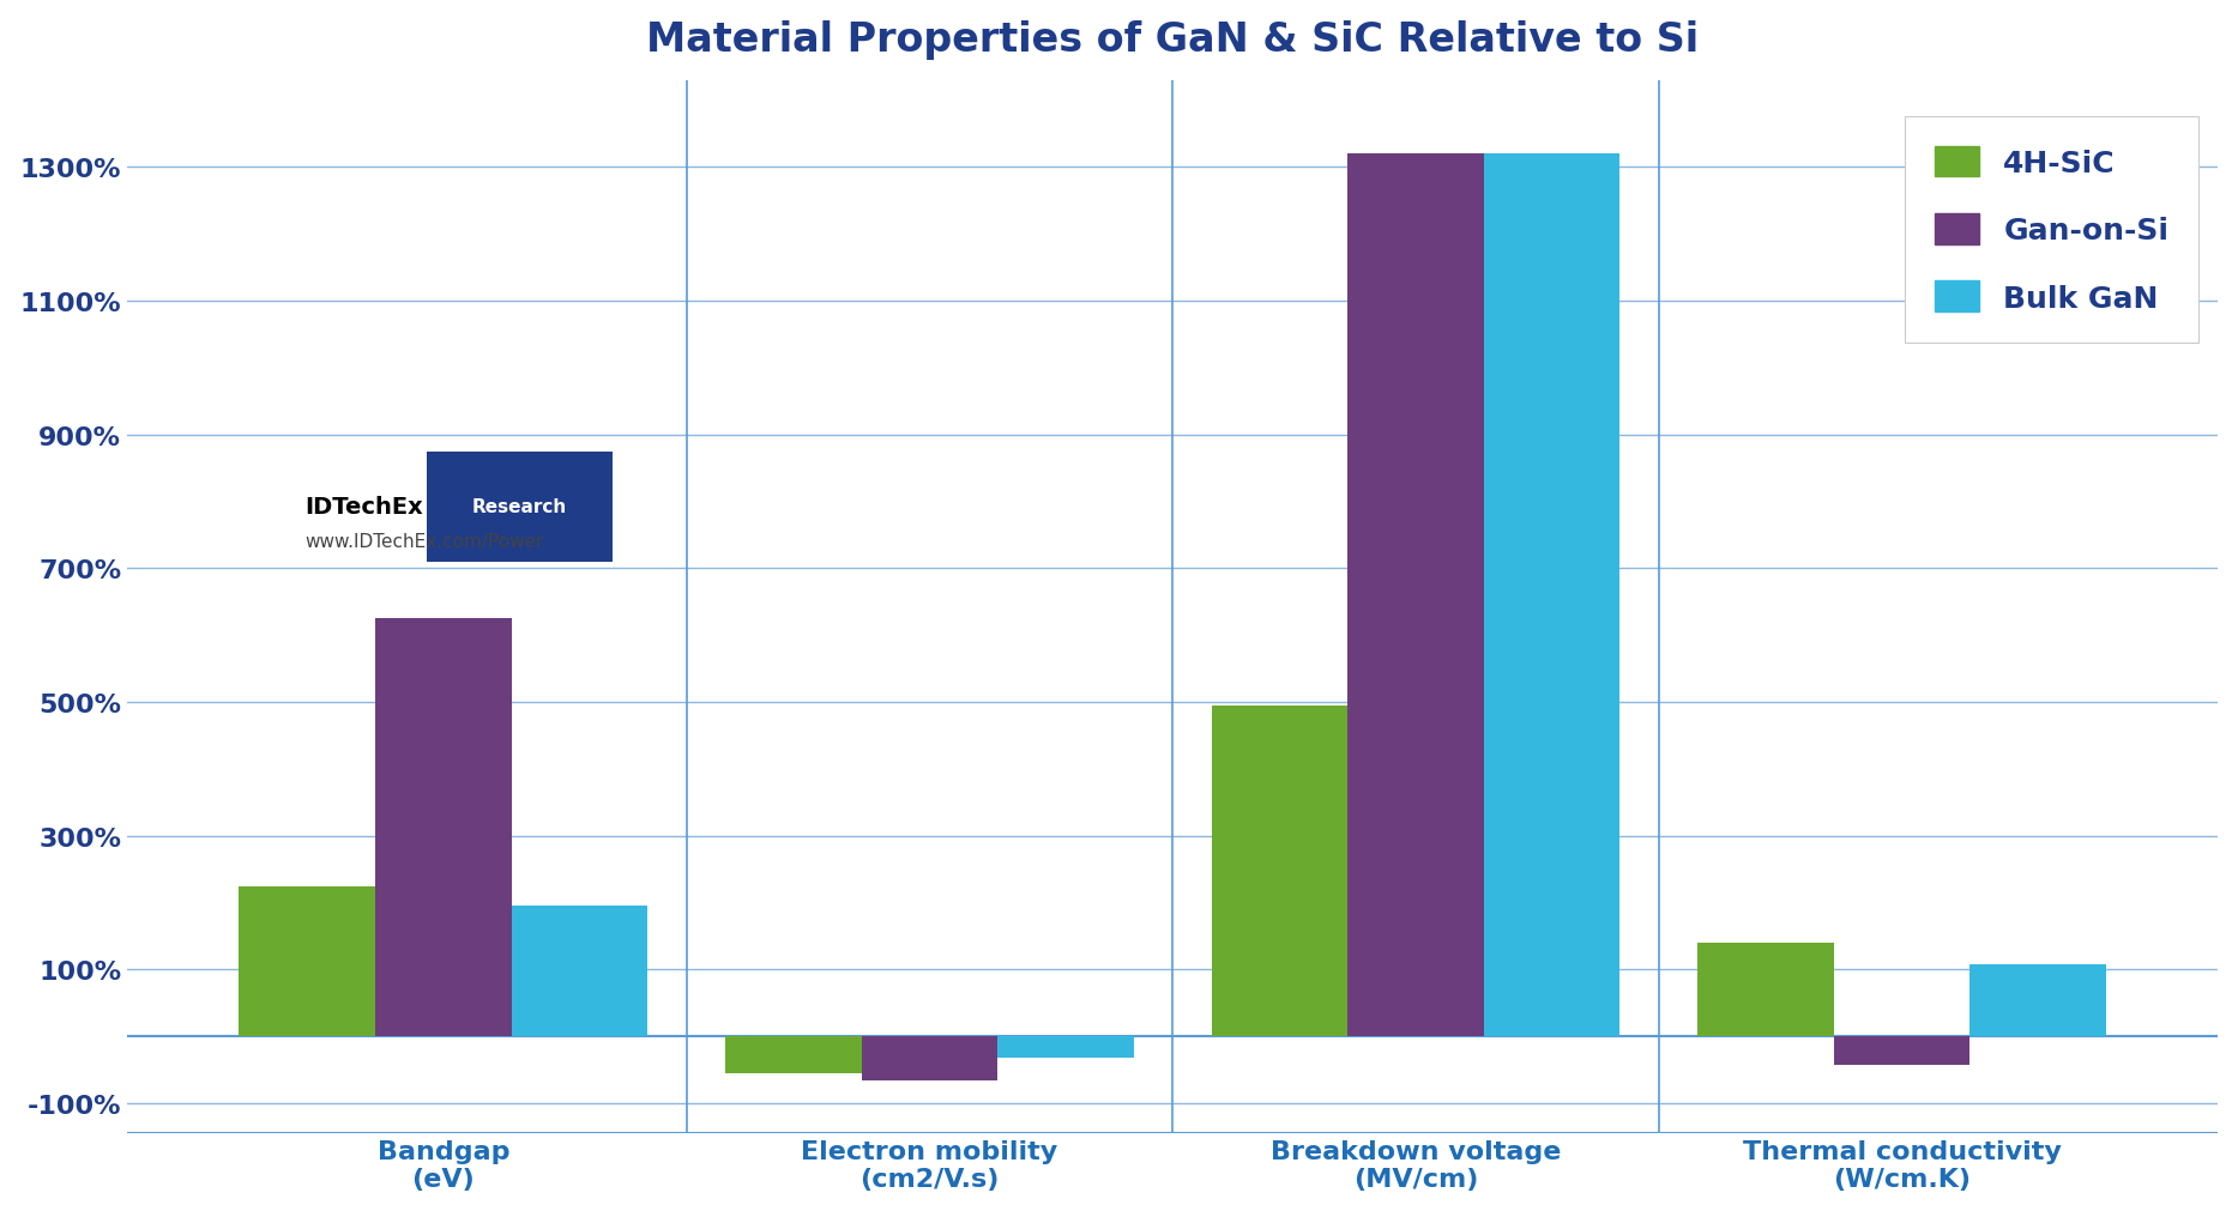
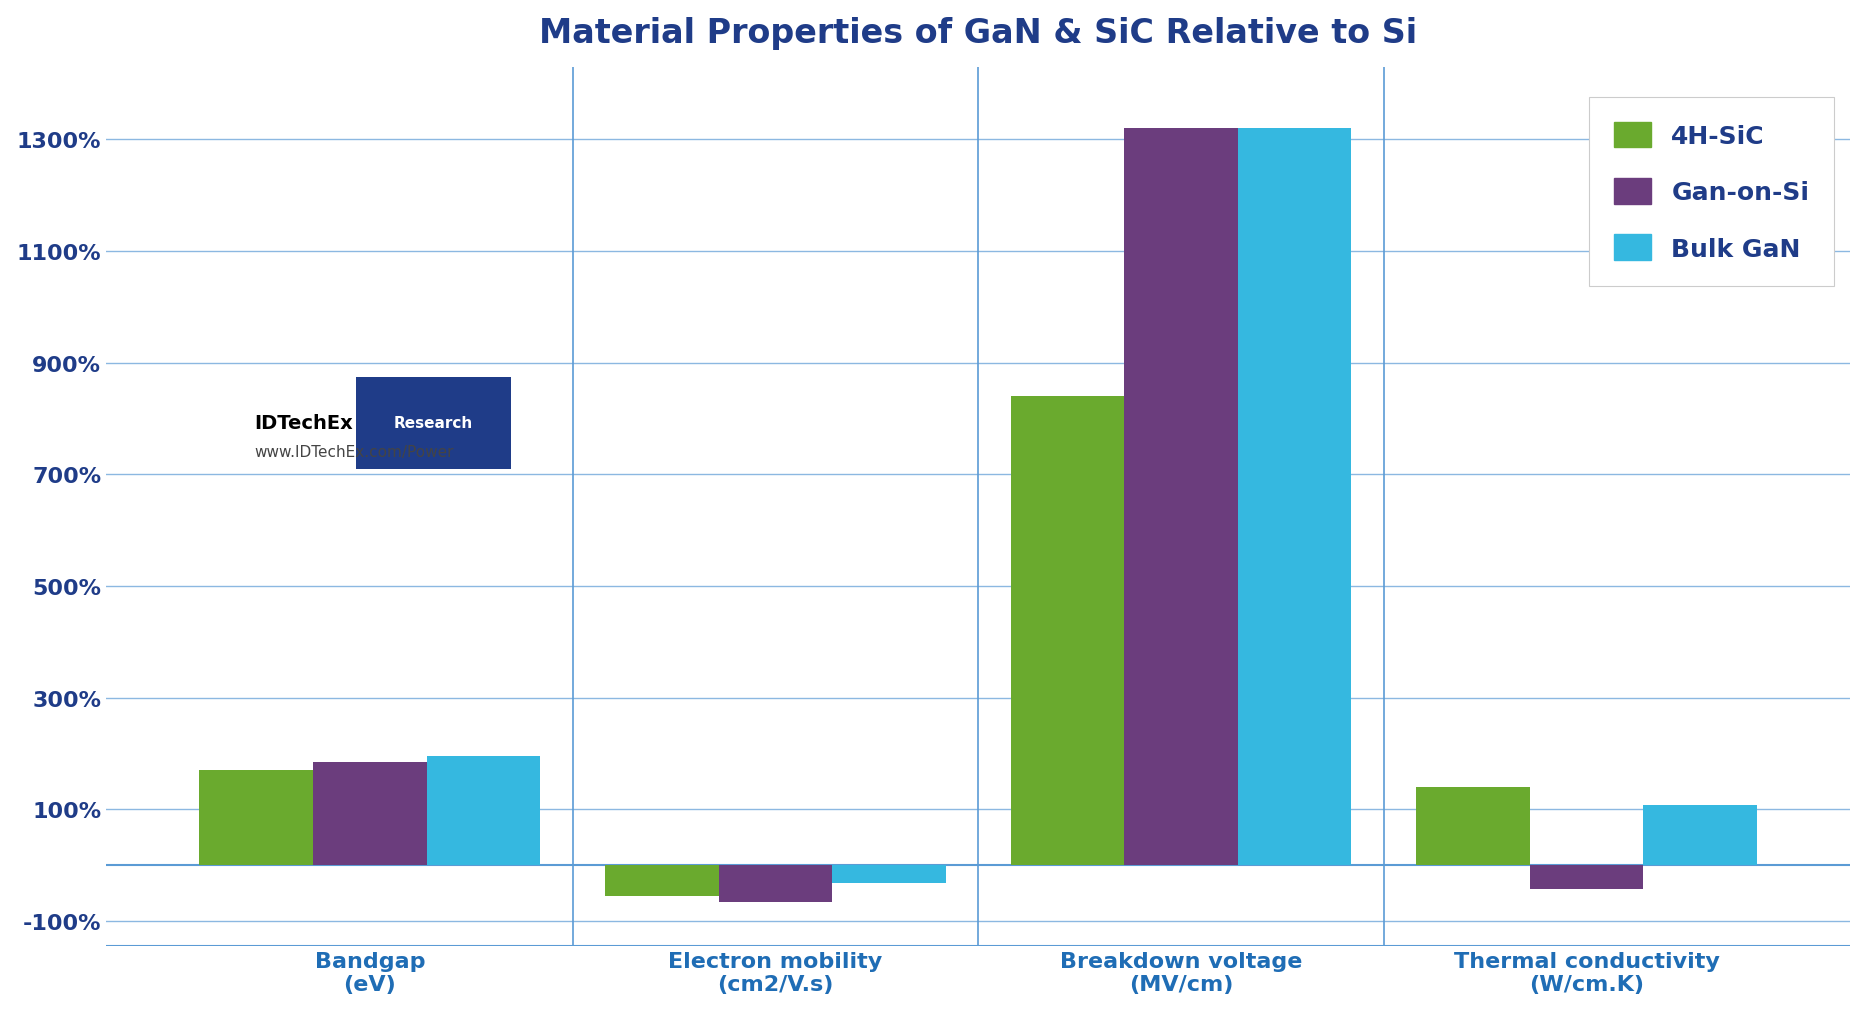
4H-SiC/Bandgap (eV): 224% -> 170%
Gan-on-Si/Bandgap (eV): 626% -> 185%
4H-SiC/Breakdown voltage (MV/cm): 494% -> 840%
